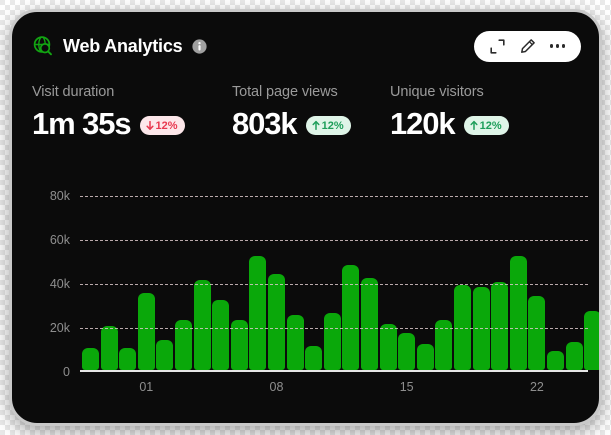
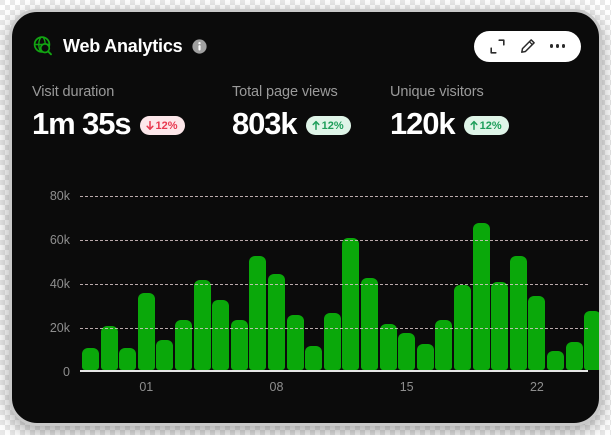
15: 48k -> 60k
22: 38k -> 67k
